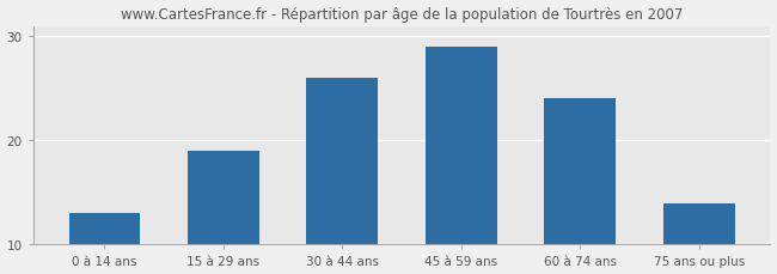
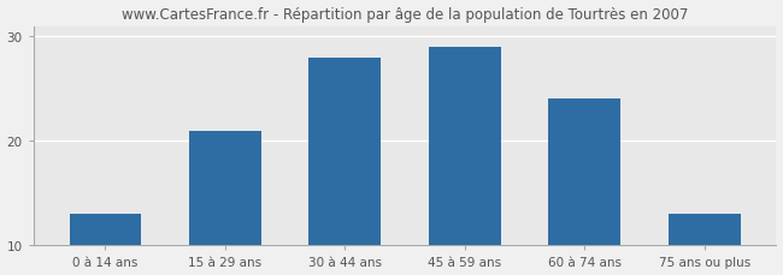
15 à 29 ans: 19 -> 21
30 à 44 ans: 26 -> 28
75 ans ou plus: 14 -> 13
